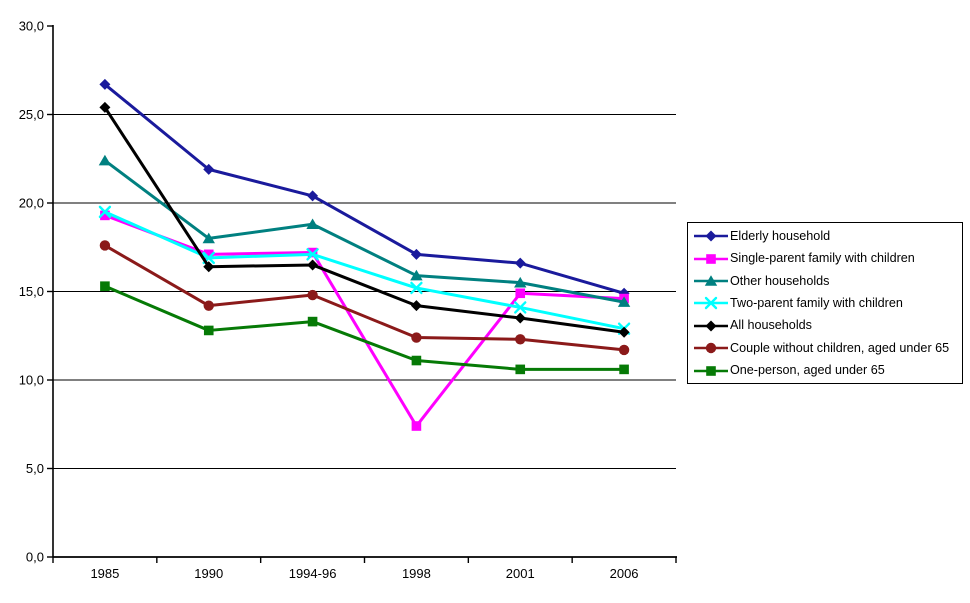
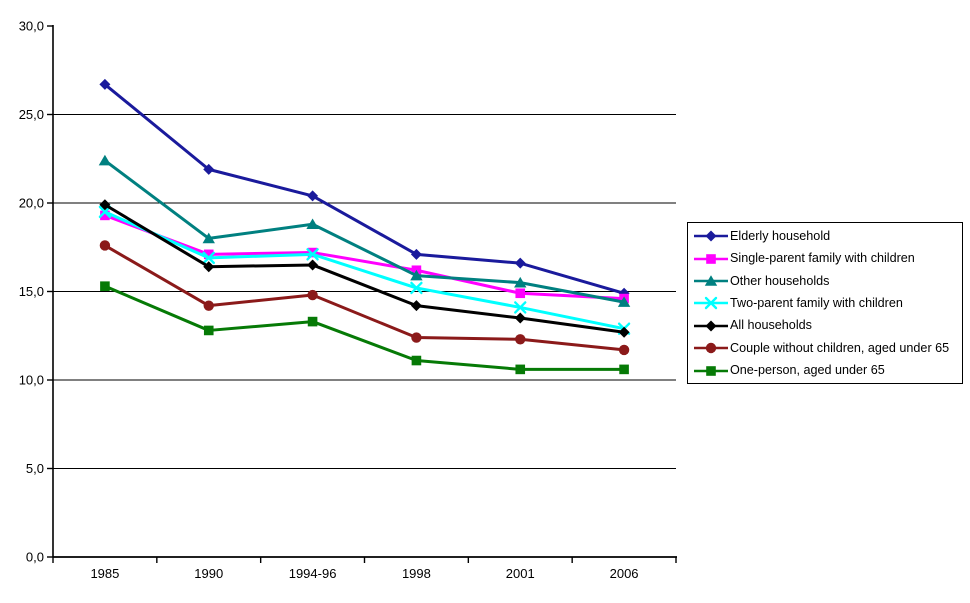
All households/1985: 25,4 -> 19,9
Single-parent family with children/1998: 7,4 -> 16,2
